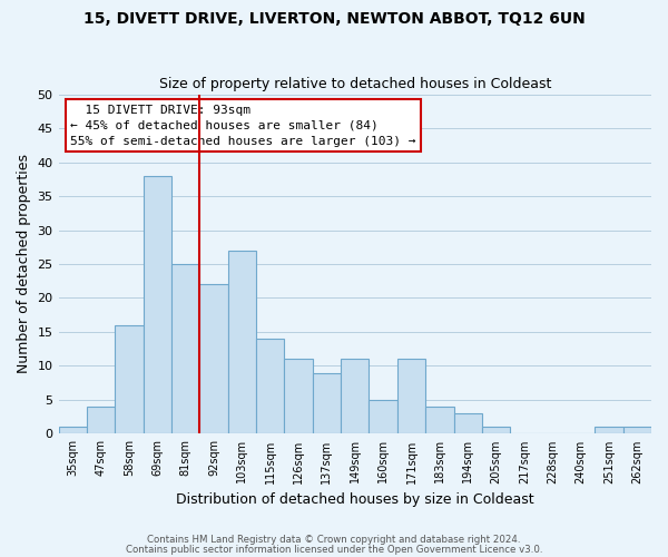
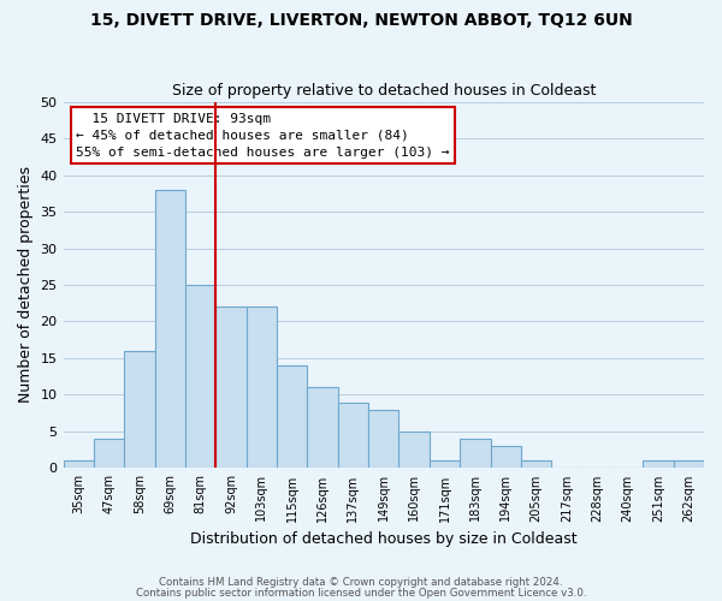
103sqm: 27 -> 22
149sqm: 11 -> 8
171sqm: 11 -> 1
